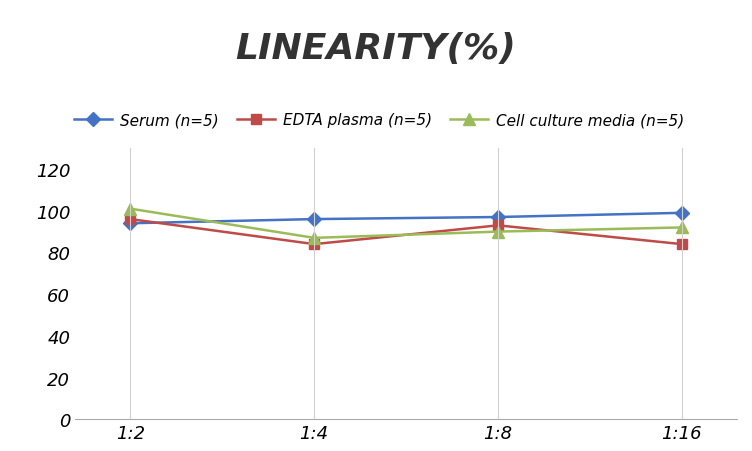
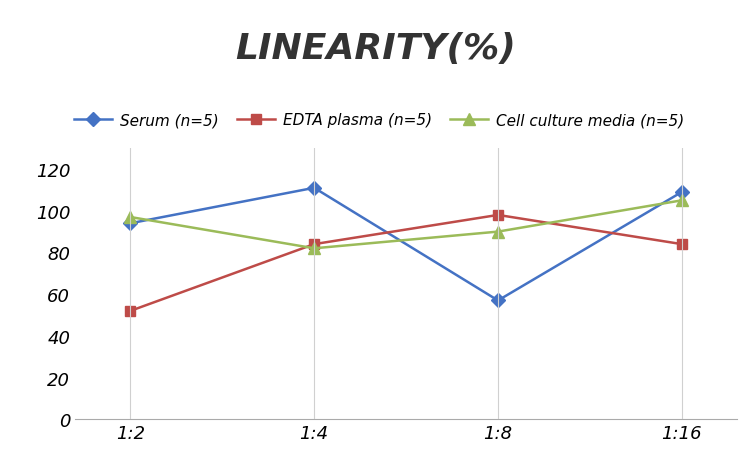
EDTA plasma (n=5)/1:2: 96 -> 52
Cell culture media (n=5)/1:2: 101 -> 97
Serum (n=5)/1:4: 96 -> 111
Cell culture media (n=5)/1:4: 87 -> 82
Serum (n=5)/1:8: 97 -> 57
EDTA plasma (n=5)/1:8: 93 -> 98
Serum (n=5)/1:16: 99 -> 109
Cell culture media (n=5)/1:16: 92 -> 105
